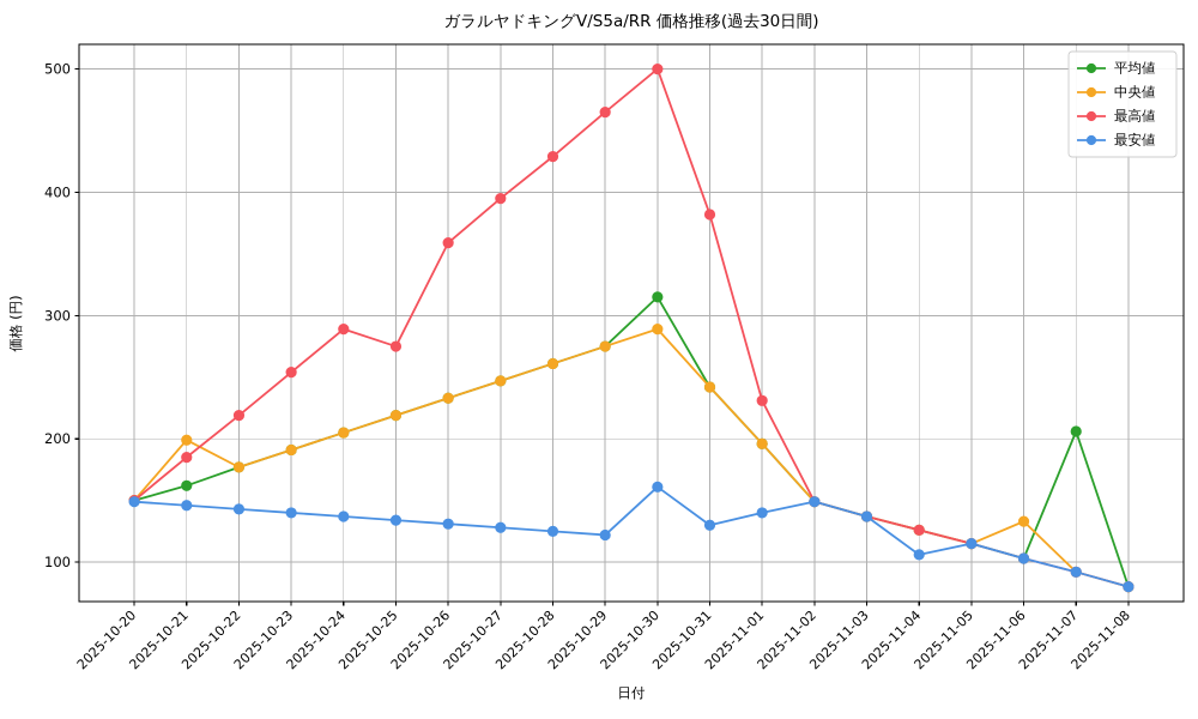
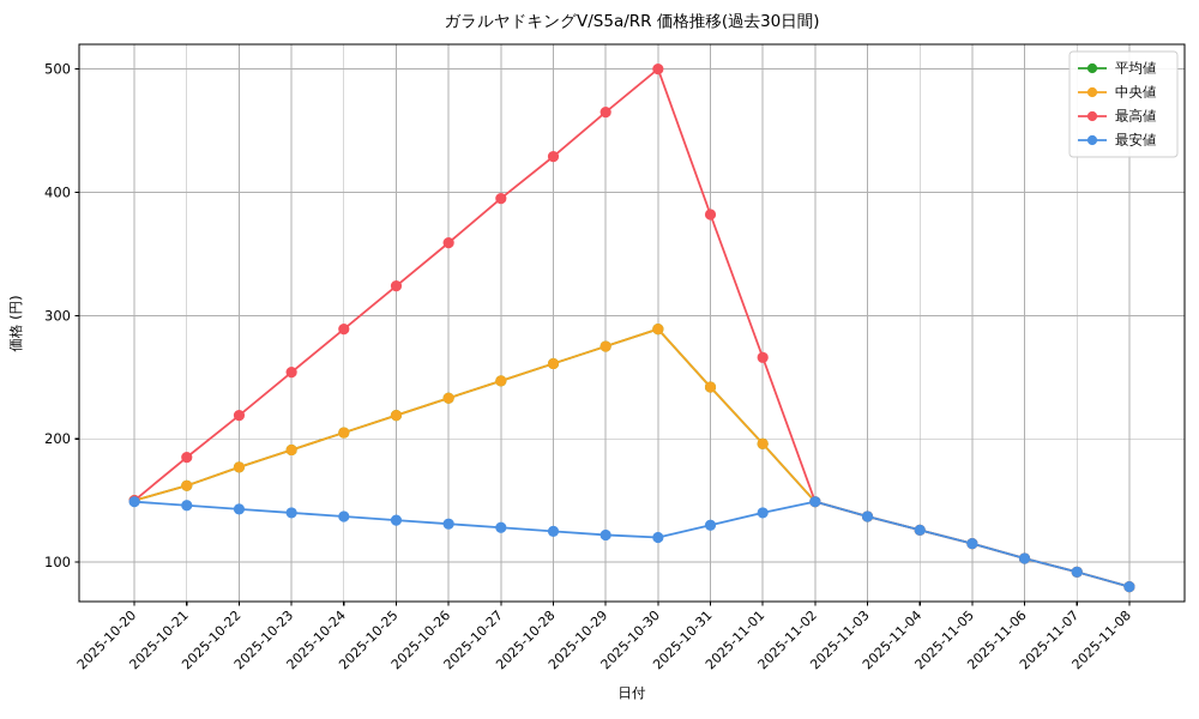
中央値/2025-10-21: 199 -> 162
最高値/2025-10-25: 275 -> 324
平均値/2025-10-30: 315 -> 289
最安値/2025-10-30: 161 -> 120
最高値/2025-11-01: 231 -> 266
最安値/2025-11-04: 106 -> 126
中央値/2025-11-06: 133 -> 103
平均値/2025-11-07: 206 -> 92
